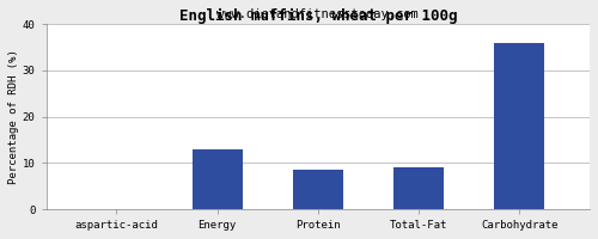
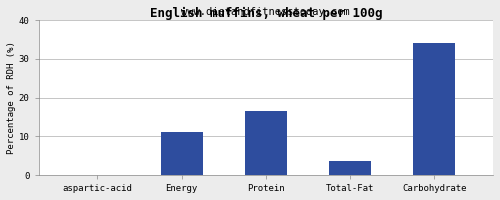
Energy: 13.0 -> 11.0
Protein: 8.5 -> 16.5
Total-Fat: 9.0 -> 3.5
Carbohydrate: 36.0 -> 34.0
